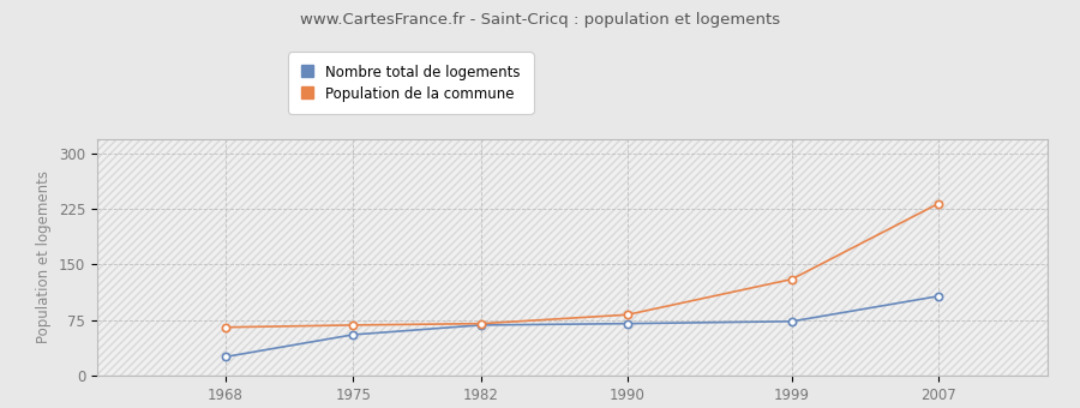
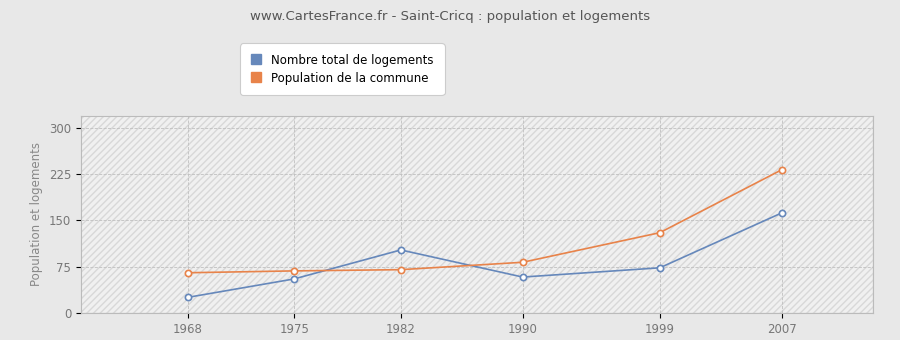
Nombre total de logements/1982: 68 -> 102
Nombre total de logements/1990: 70 -> 58
Nombre total de logements/2007: 107 -> 162
